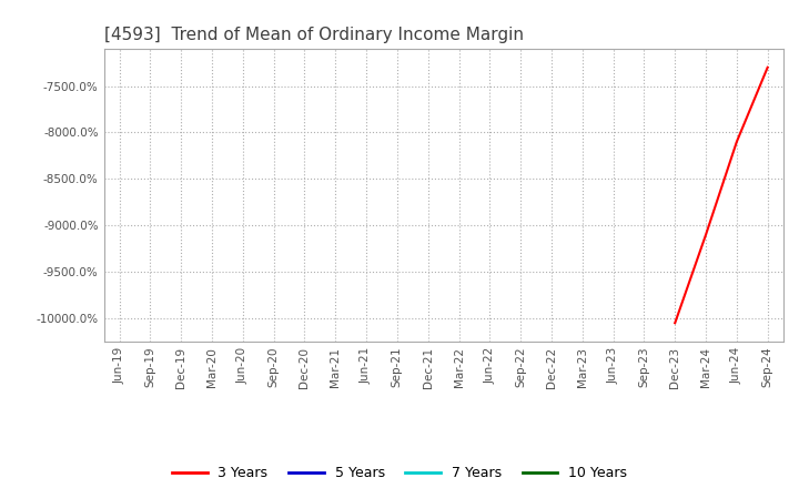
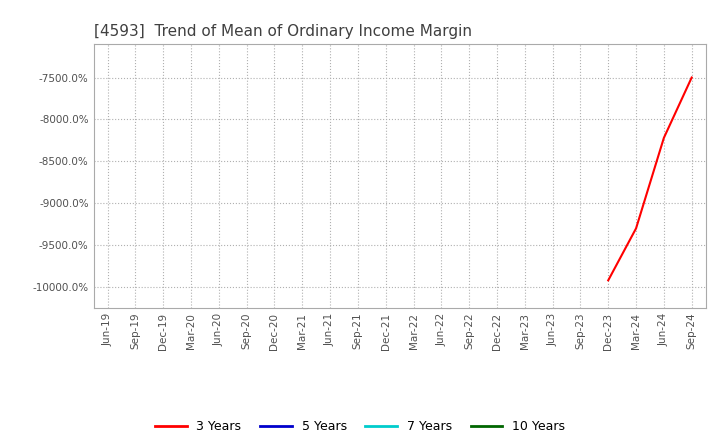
Dec-23: -10050% -> -9920%
Mar-24: -9100% -> -9300%
Jun-24: -8100% -> -8220%
Sep-24: -7300% -> -7500%
